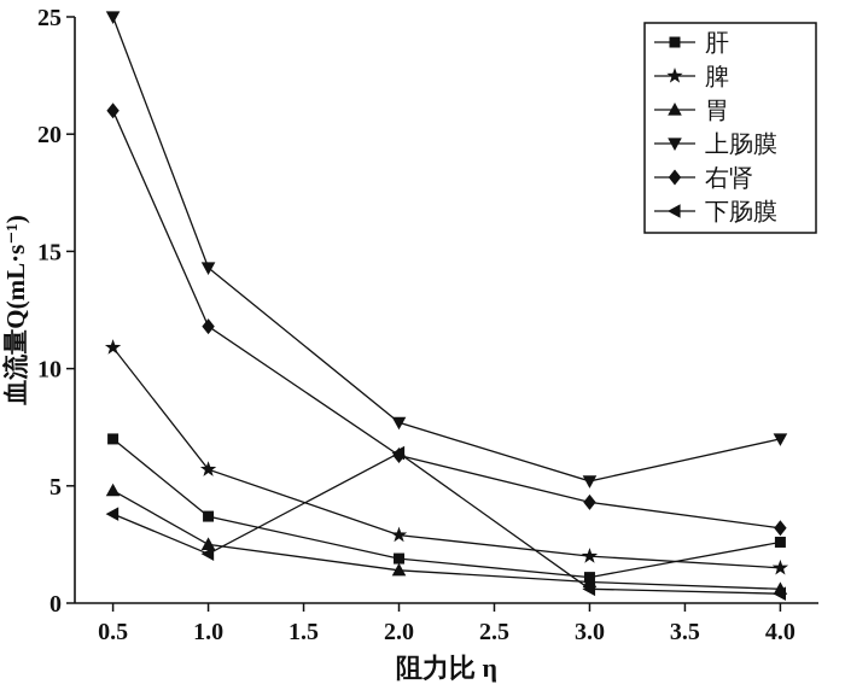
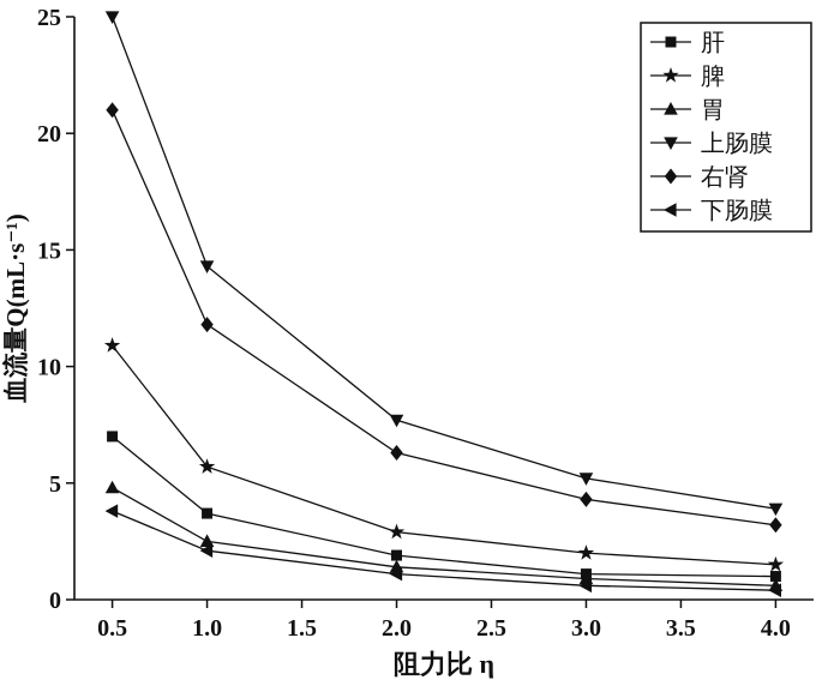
下肠膜/2.0: 6.4 -> 1.1
肝/4.0: 2.6 -> 1.0
上肠膜/4.0: 7.0 -> 3.9
